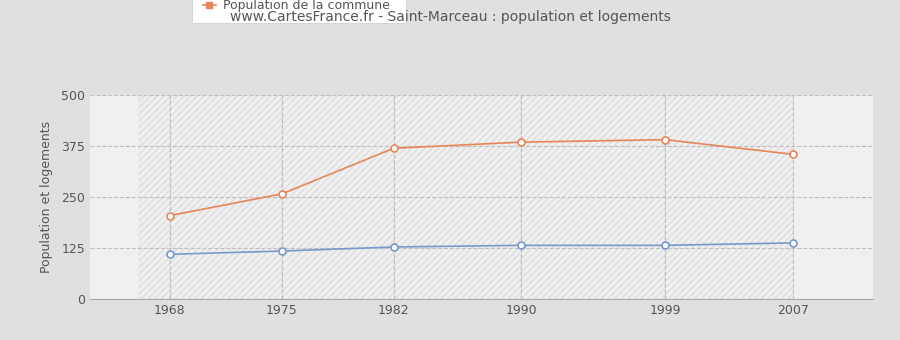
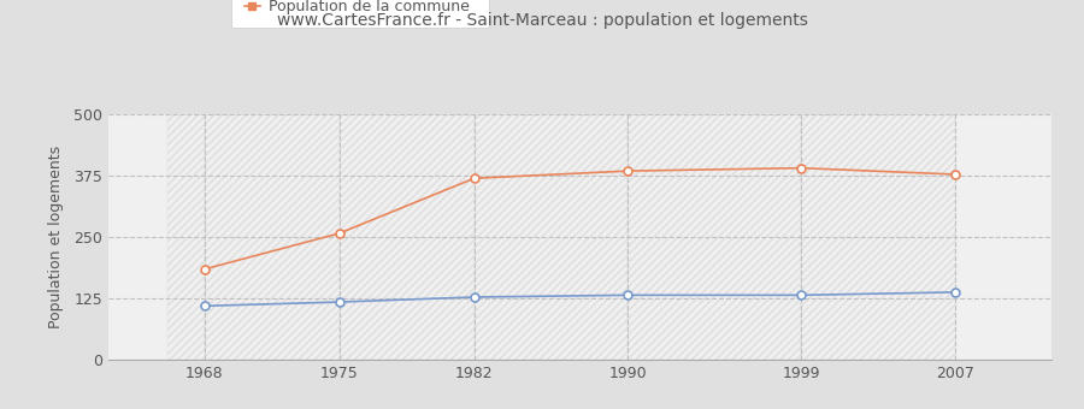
Population de la commune/1968: 205 -> 185
Population de la commune/2007: 355 -> 378
